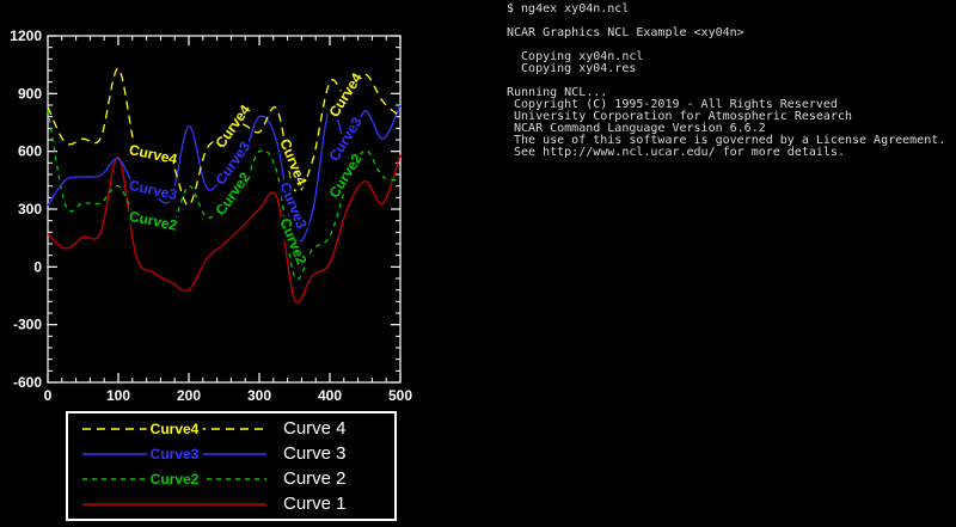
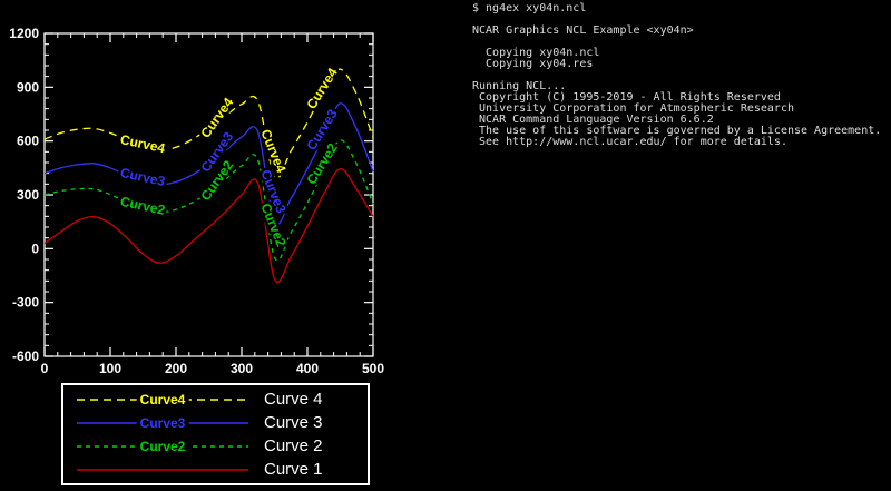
Curve4/0: 830 -> 610
Curve3/0: 320 -> 420
Curve2/0: 820 -> 300
Curve1/0: 170 -> 30
Curve4/100: 1030 -> 640
Curve3/100: 560 -> 450
Curve2/100: 420 -> 300
Curve1/100: 570 -> 140
Curve4/200: 320 -> 560
Curve3/200: 730 -> 370
Curve2/200: 420 -> 220
Curve1/200: -120 -> -40
Curve4/300: 700 -> 800
Curve3/300: 780 -> 620
Curve2/300: 600 -> 460
Curve4/400: 960 -> 700
Curve3/400: 830 -> 440
Curve2/400: 160 -> 260
Curve1/400: 20 -> 120
Curve4/500: 780 -> 620
Curve3/500: 840 -> 430
Curve2/500: 450 -> 250
Curve1/500: 580 -> 180
